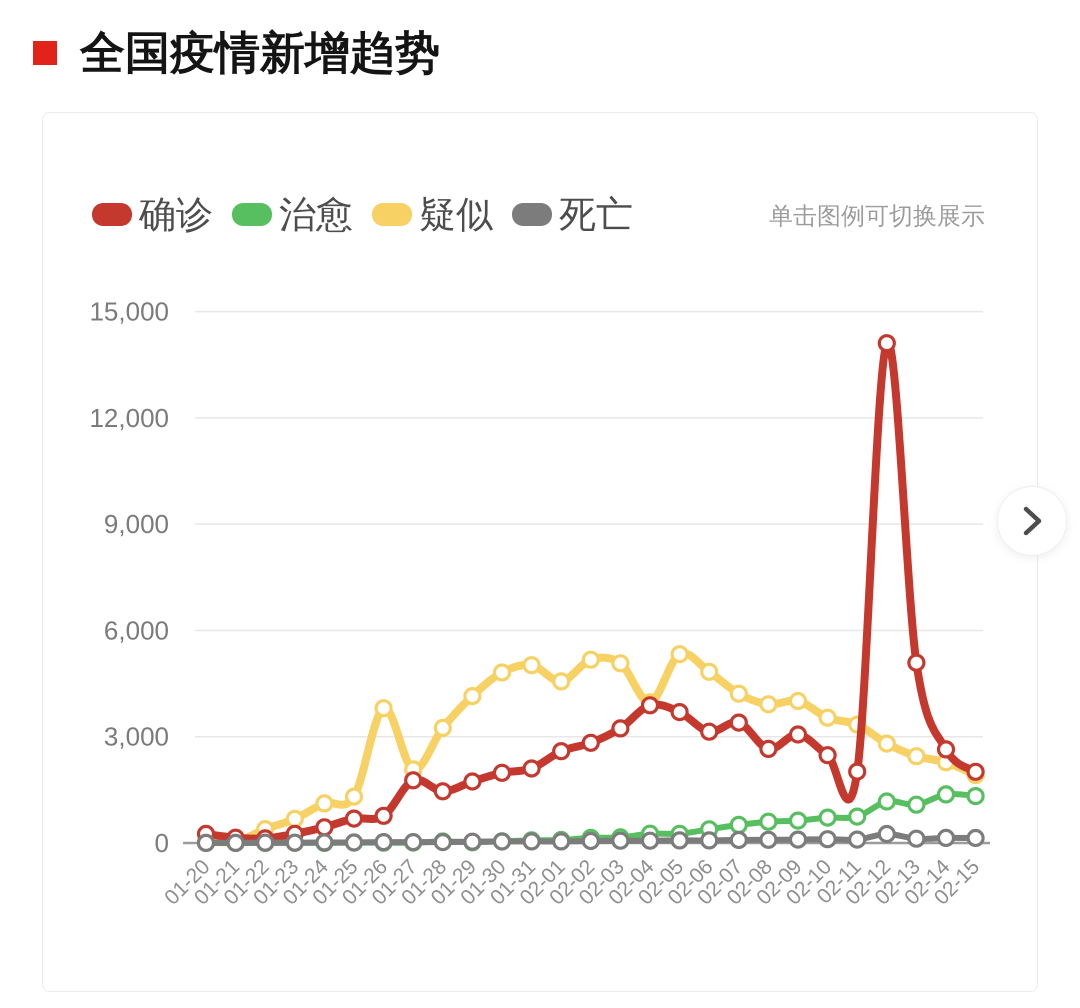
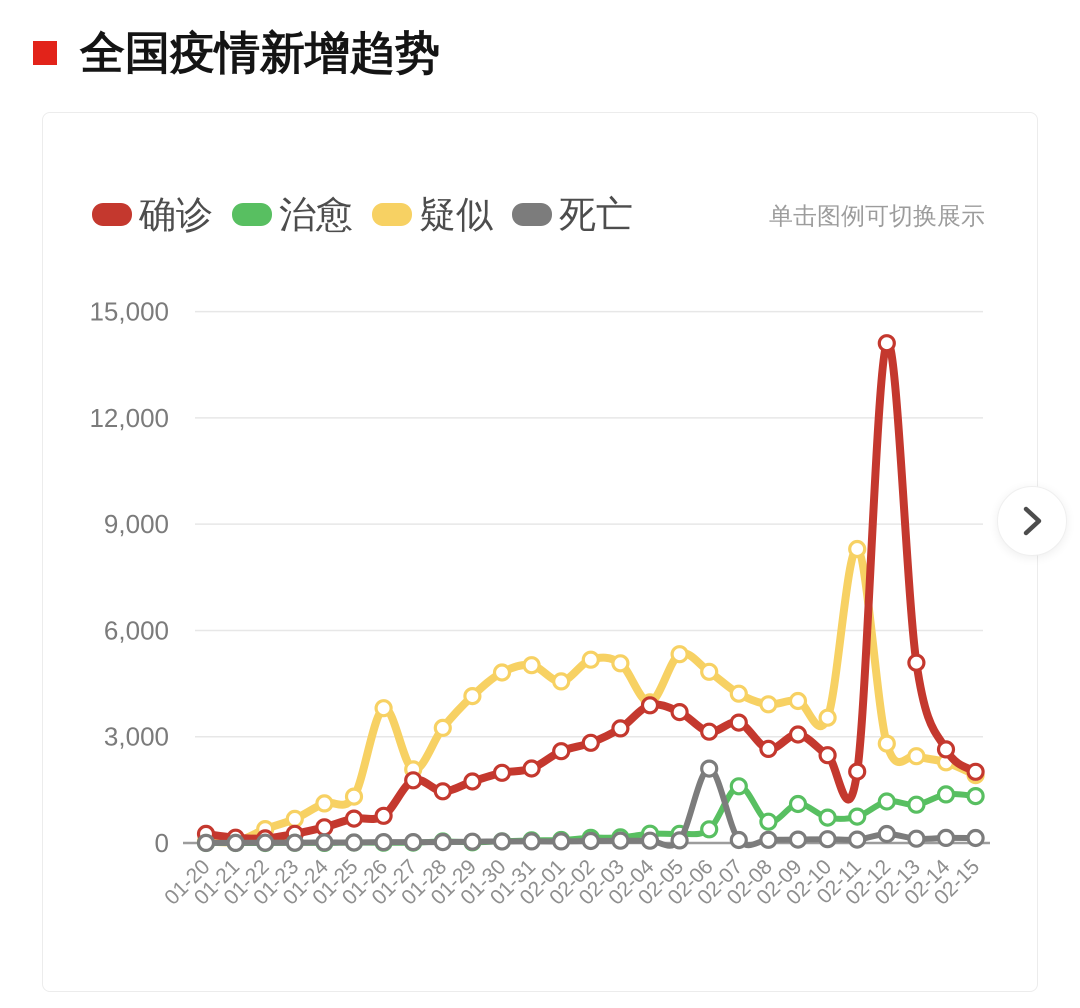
死亡/02-06: 100 -> 2100
治愈/02-07: 500 -> 1600
治愈/02-09: 600 -> 1100
疑似/02-11: 3300 -> 8300
